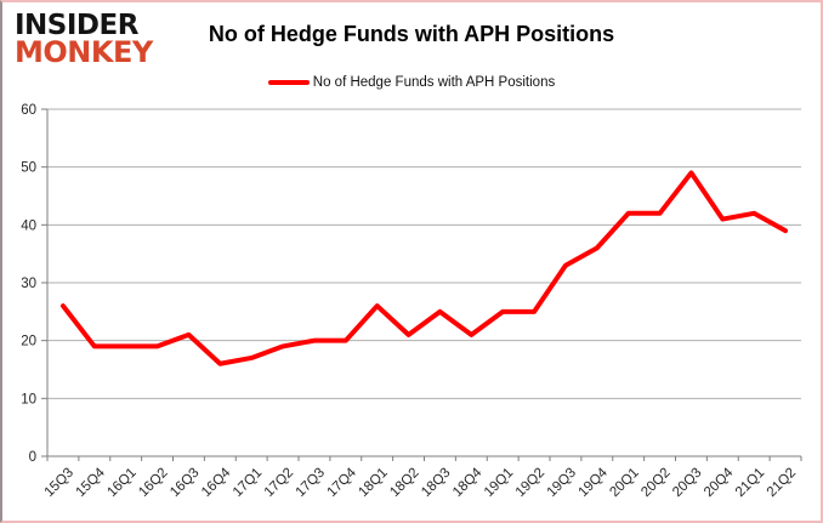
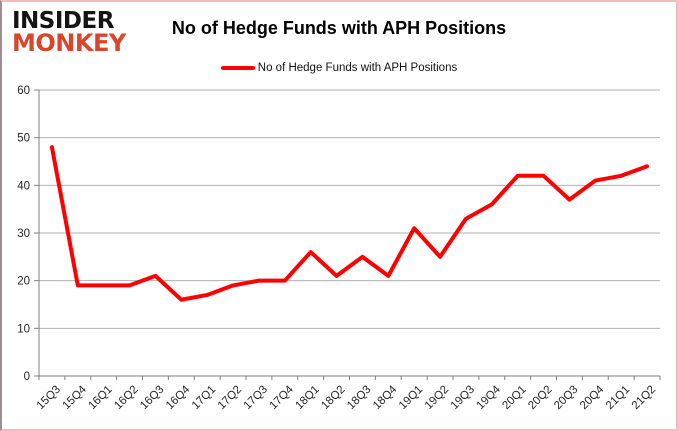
15Q3: 26 -> 48
19Q1: 25 -> 31
20Q3: 49 -> 37
21Q2: 39 -> 44
